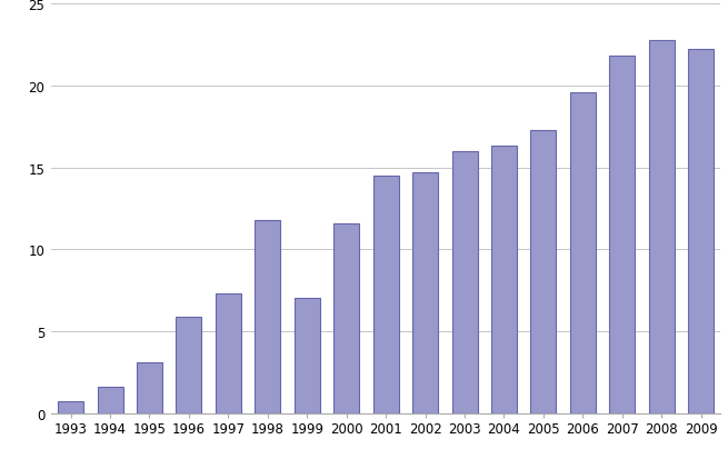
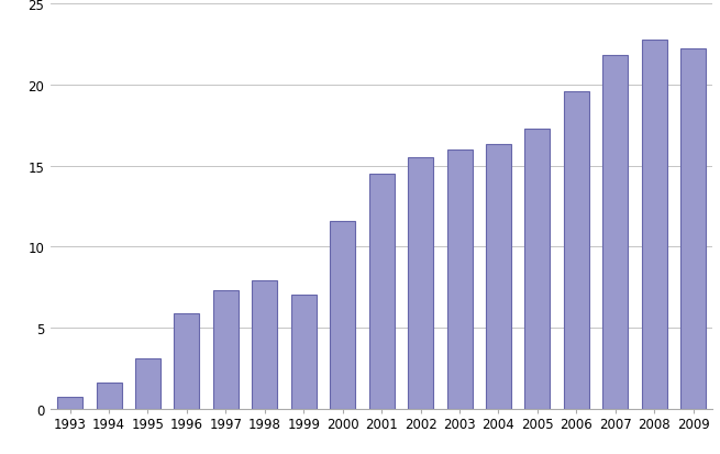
1998: 11.8 -> 7.9
2002: 14.7 -> 15.5
